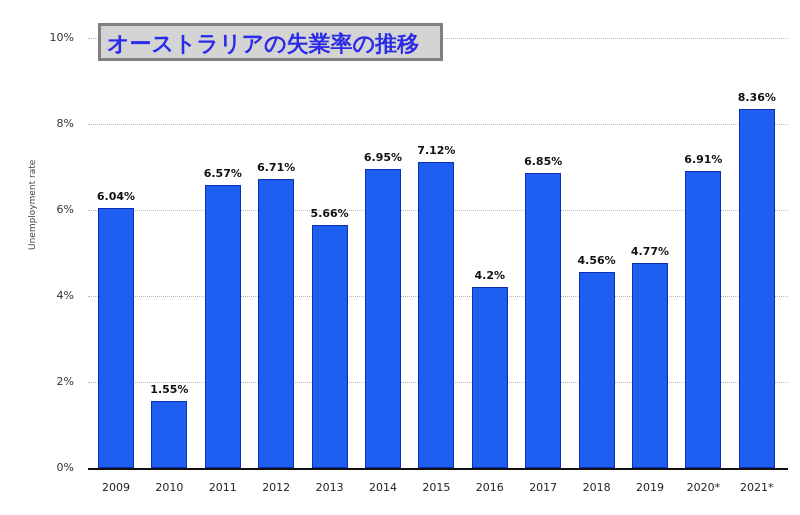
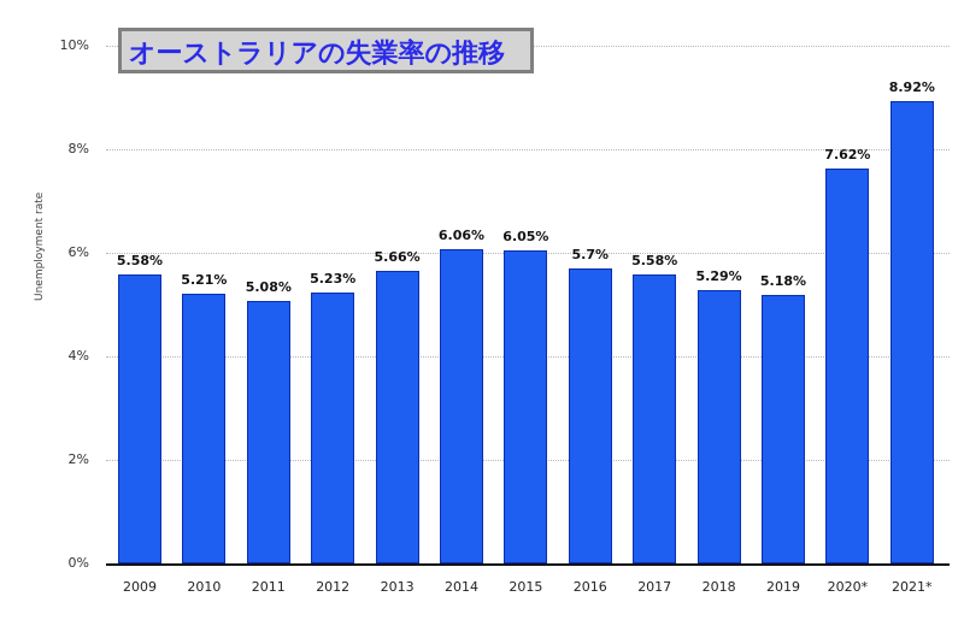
2009: 6.04% -> 5.58%
2010: 1.55% -> 5.21%
2011: 6.57% -> 5.08%
2012: 6.71% -> 5.23%
2014: 6.95% -> 6.06%
2015: 7.12% -> 6.05%
2016: 4.2% -> 5.7%
2017: 6.85% -> 5.58%
2018: 4.56% -> 5.29%
2019: 4.77% -> 5.18%
2020*: 6.91% -> 7.62%
2021*: 8.36% -> 8.92%
